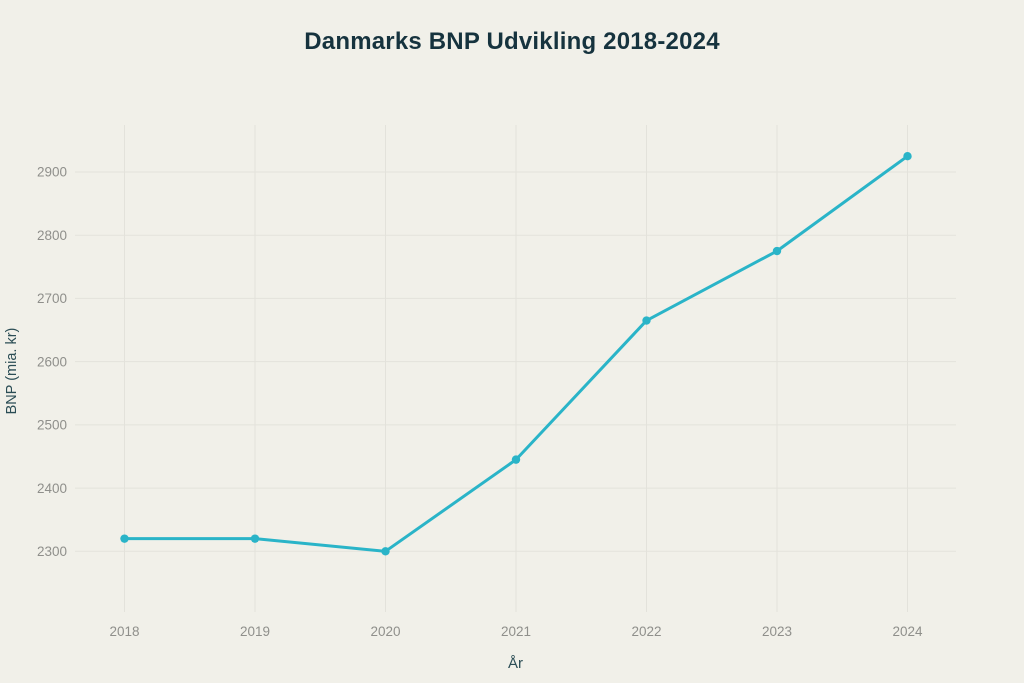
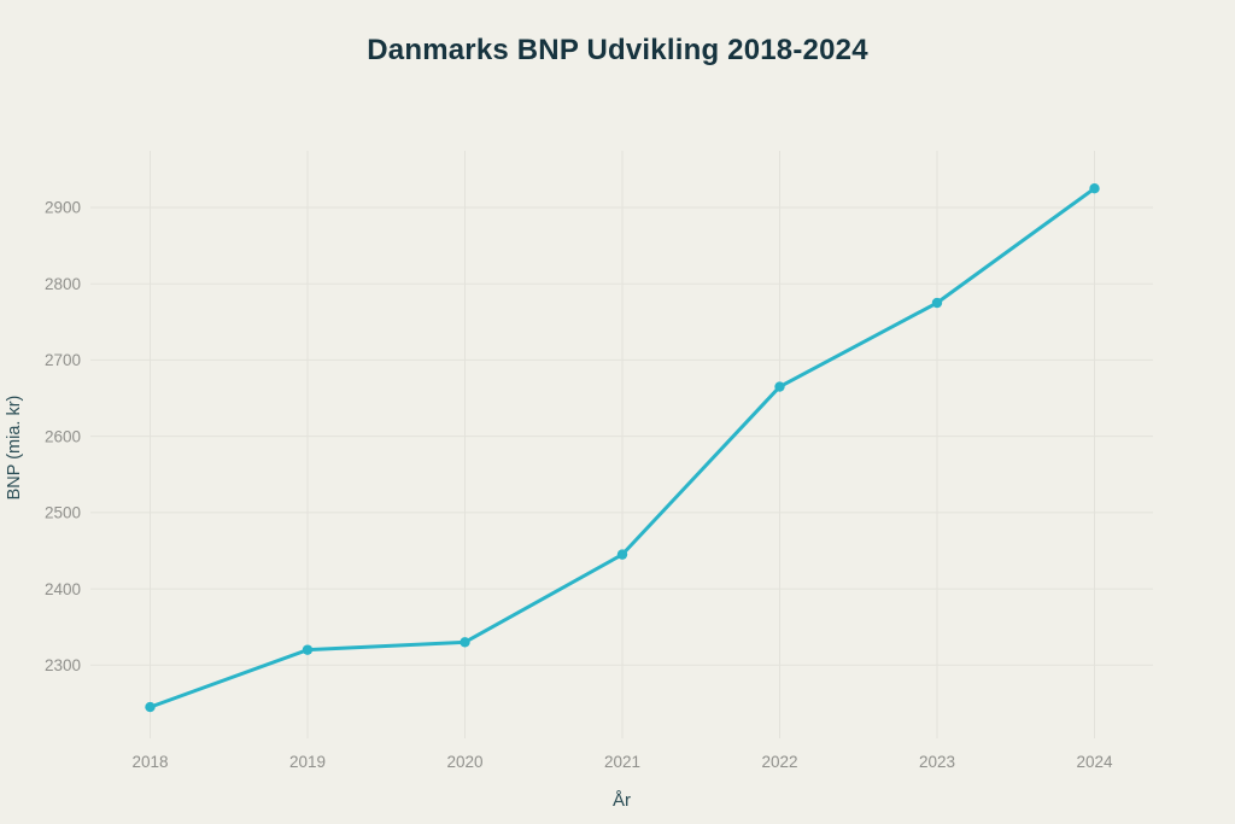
2018: 2320 -> 2240
2020: 2300 -> 2330
